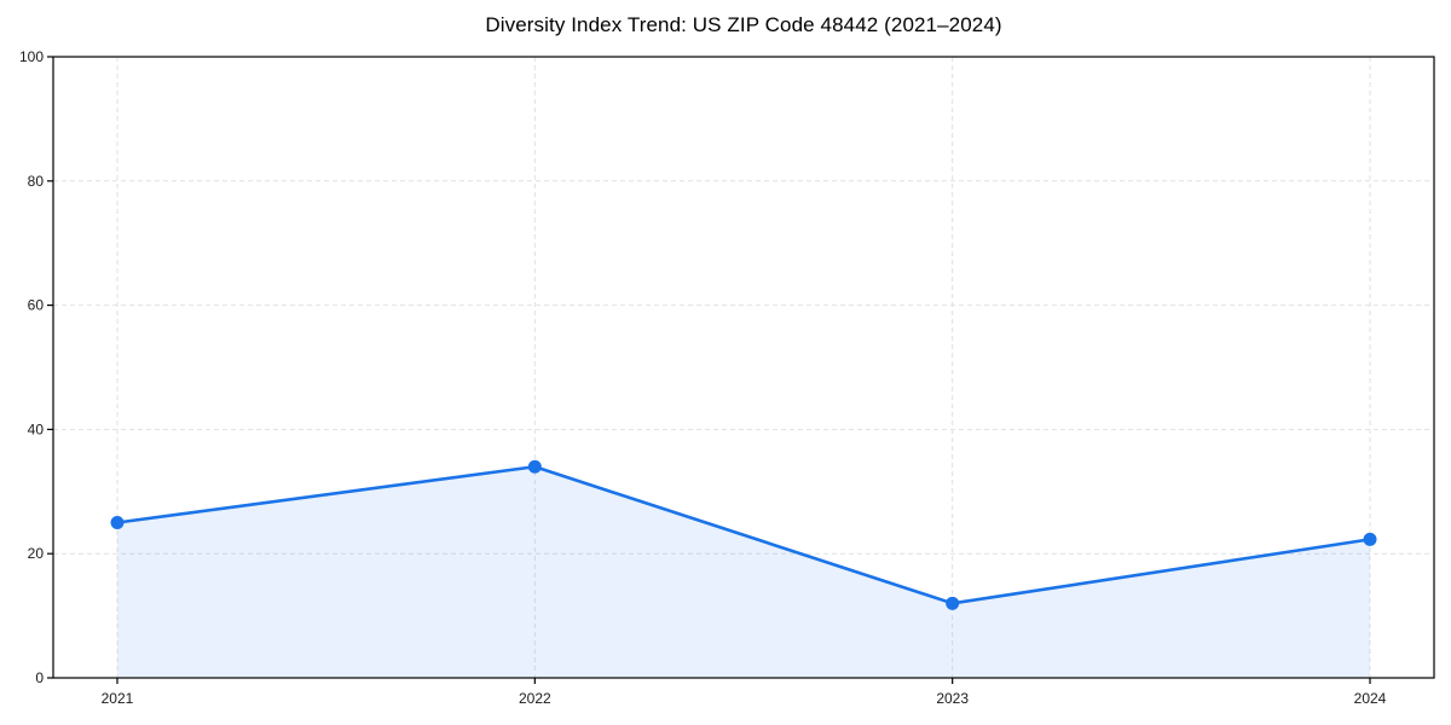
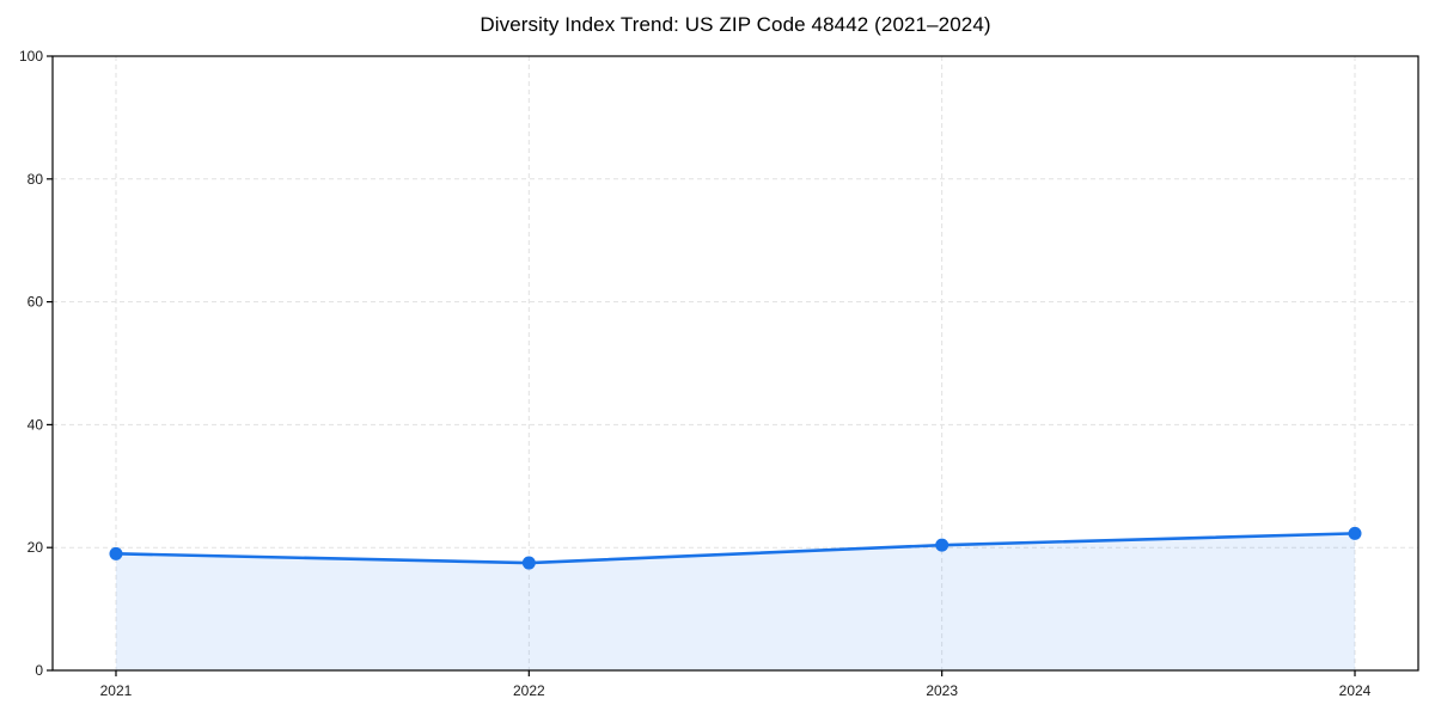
2021: 25 -> 19
2022: 34 -> 18
2023: 12 -> 20
